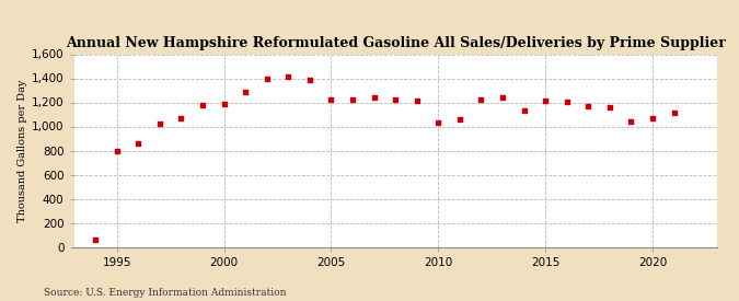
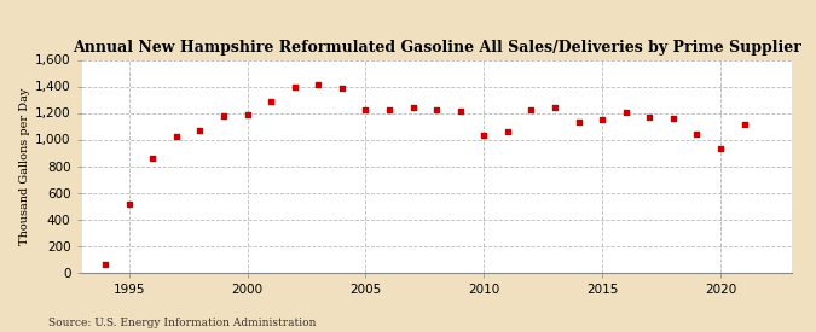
1995: 800 -> 510
2015: 1,210 -> 1,150
2020: 1,060 -> 930
